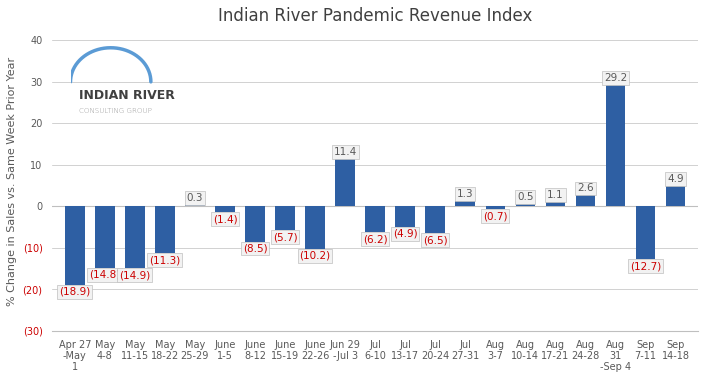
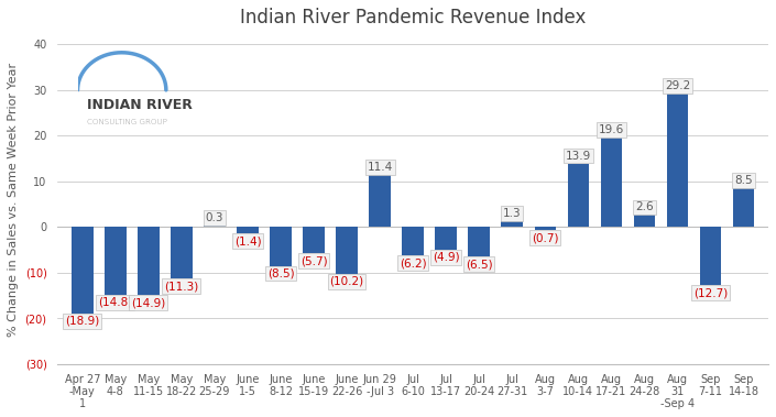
Indian River Pandemic Revenue Index/Aug 10-14: 0.5 -> 13.9
Indian River Pandemic Revenue Index/Aug 17-21: 1.1 -> 19.6
Indian River Pandemic Revenue Index/Sep 14-18: 4.9 -> 8.5
